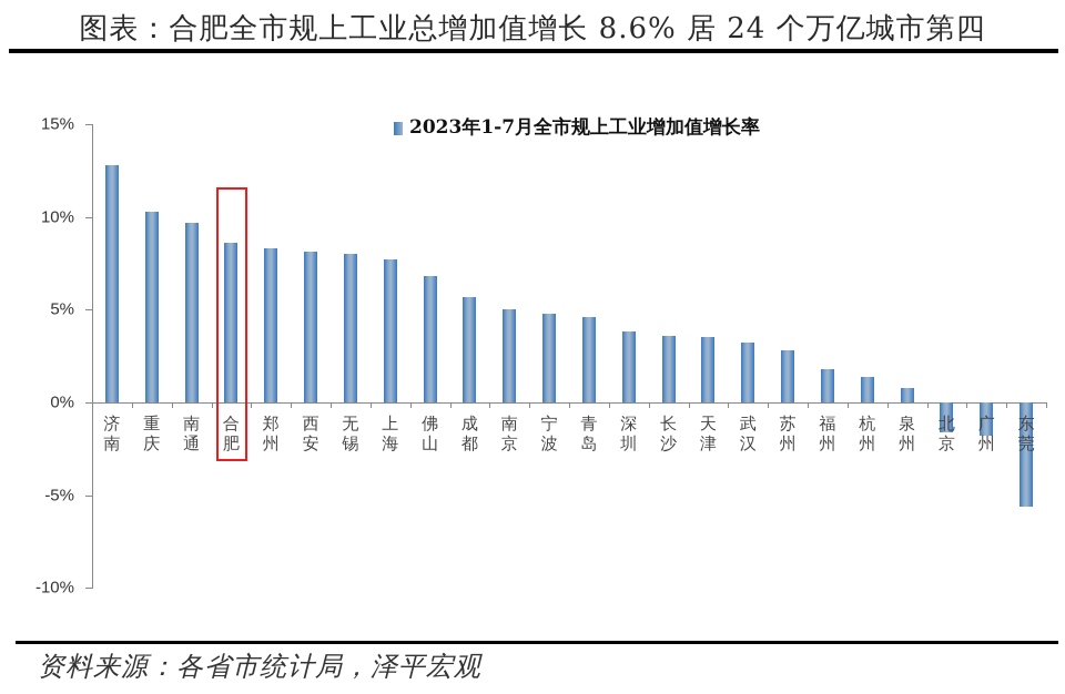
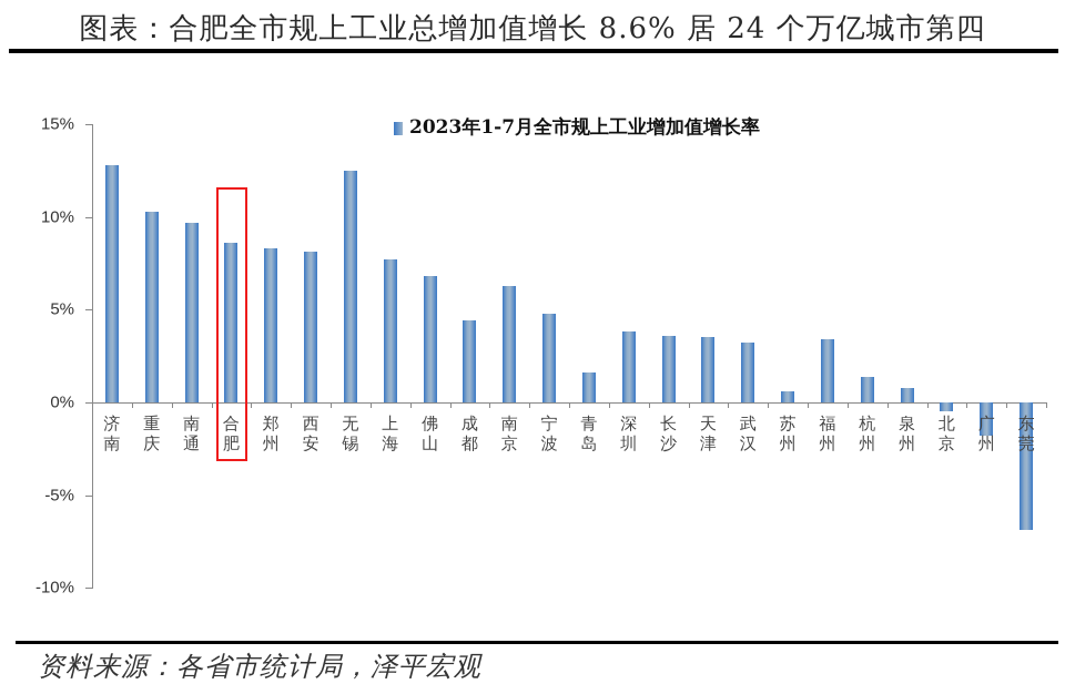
无锡: 8.0% -> 12.5%
成都: 5.7% -> 4.4%
南京: 5.0% -> 6.3%
青岛: 4.6% -> 1.6%
苏州: 2.8% -> 0.6%
福州: 1.8% -> 3.4%
北京: -1.6% -> -0.5%
东莞: -5.6% -> -6.9%
